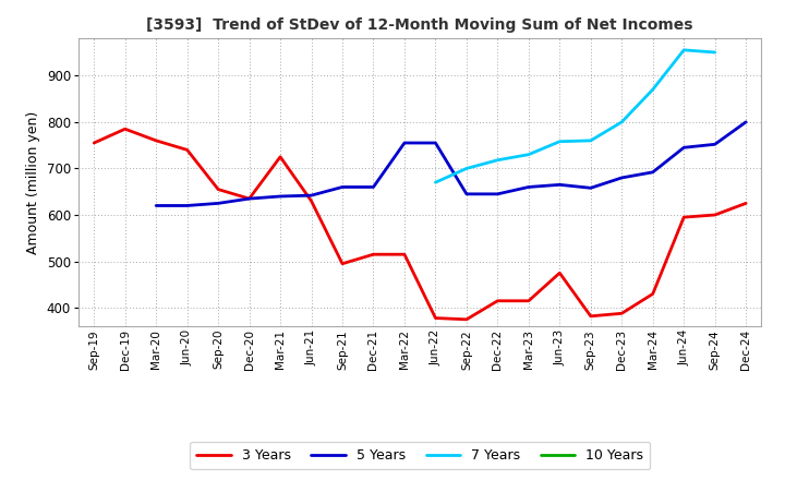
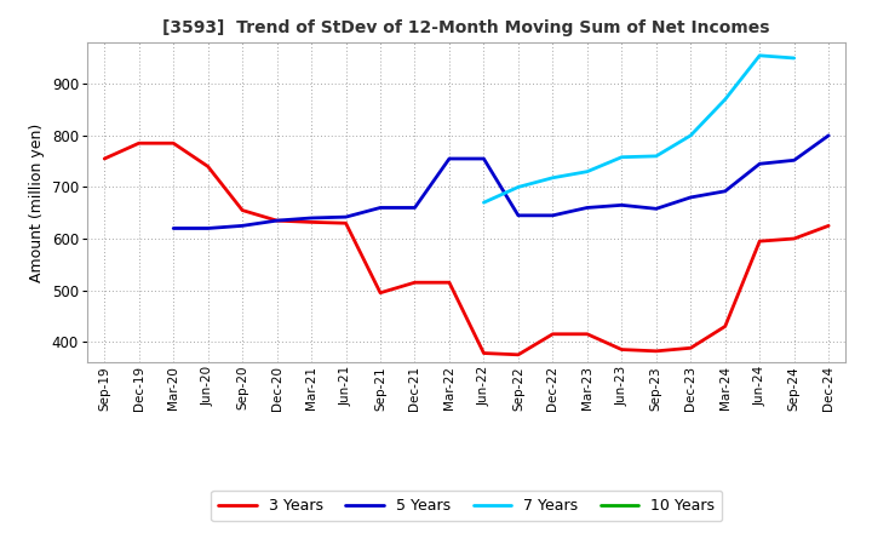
3 Years/Mar-20: 760 -> 785
3 Years/Mar-21: 725 -> 632
3 Years/Jun-23: 475 -> 385
